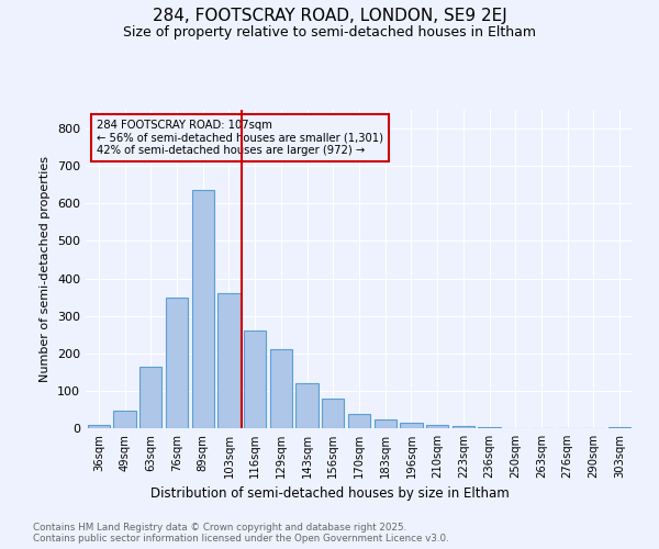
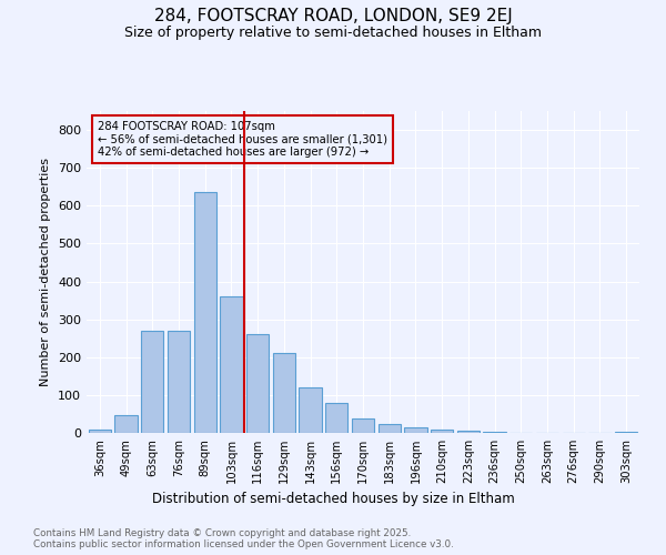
63sqm: 165 -> 270
76sqm: 350 -> 270
